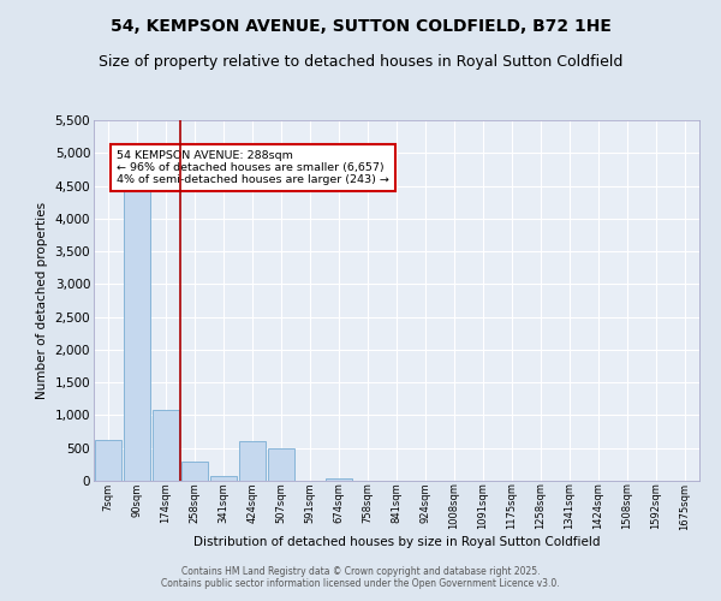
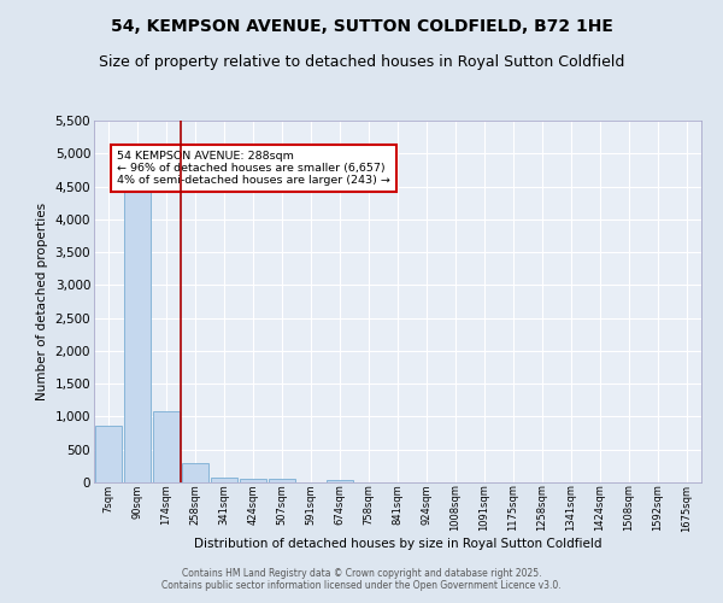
7sqm: 620 -> 870
424sqm: 600 -> 60
507sqm: 500 -> 50
